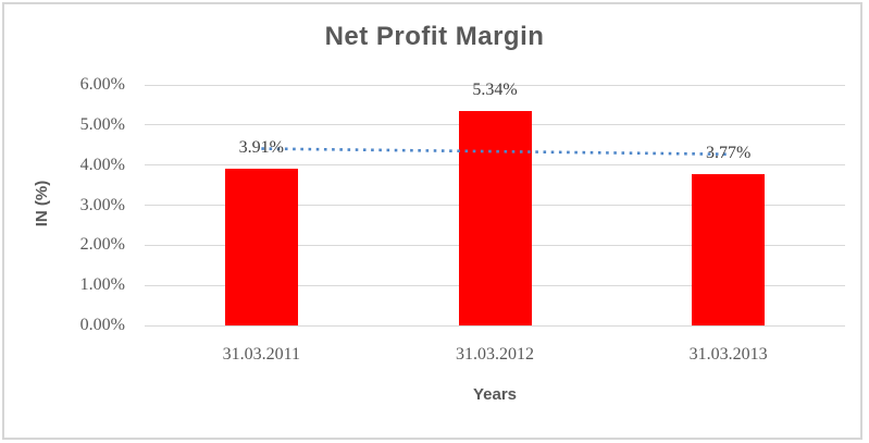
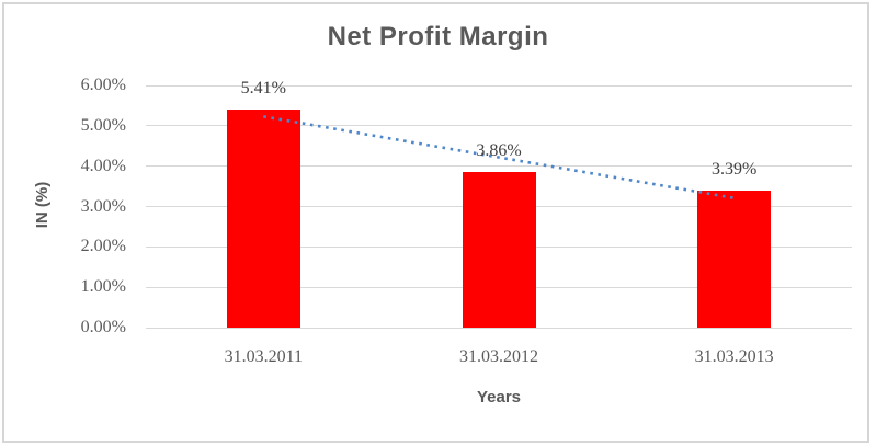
31.03.2011: 3.91% -> 5.41%
31.03.2012: 5.34% -> 3.86%
31.03.2013: 3.77% -> 3.39%
